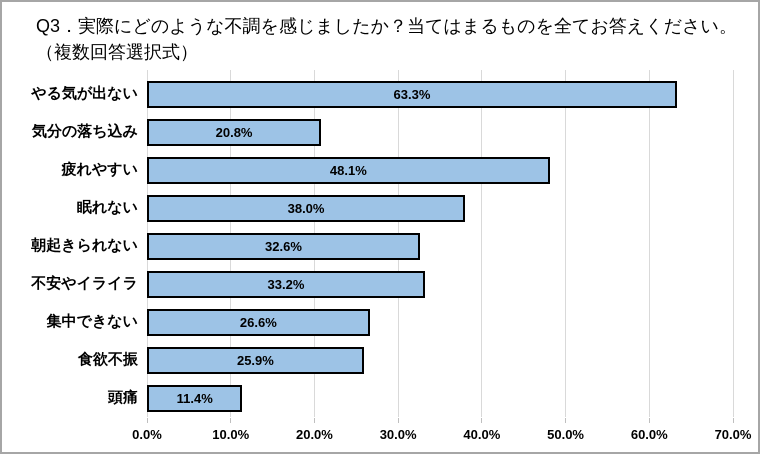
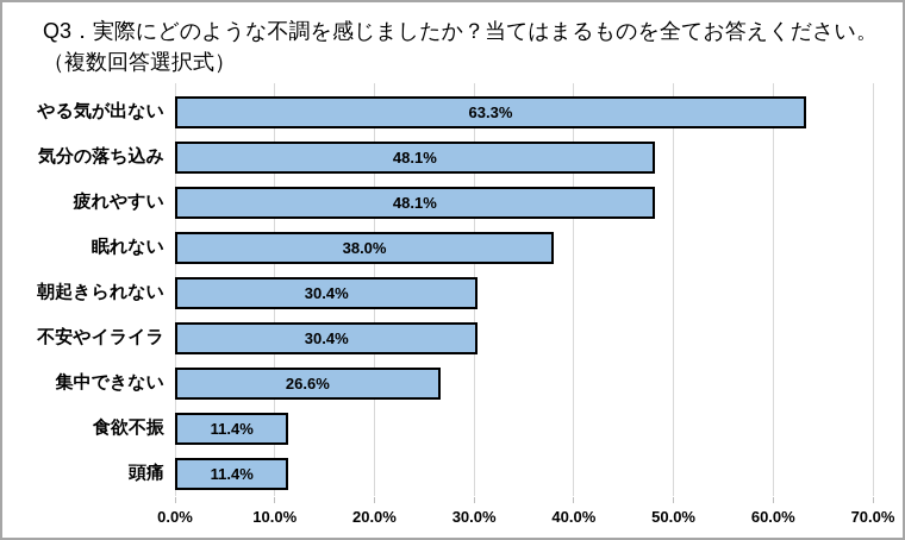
気分の落ち込み: 20.8% -> 48.1%
朝起きられない: 32.6% -> 30.4%
不安やイライラ: 33.2% -> 30.4%
食欲不振: 25.9% -> 11.4%
